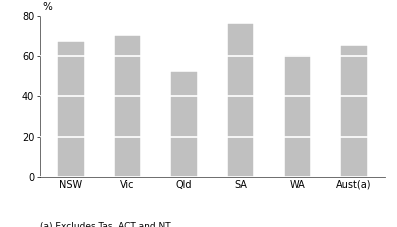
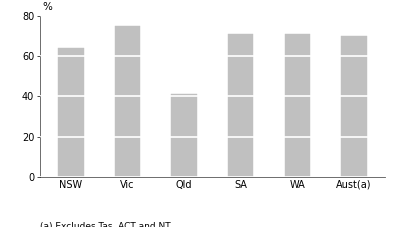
NSW: 67 -> 64
Vic: 70 -> 75
Qld: 52 -> 41
SA: 76 -> 71
WA: 60 -> 71
Aust(a): 65 -> 70
